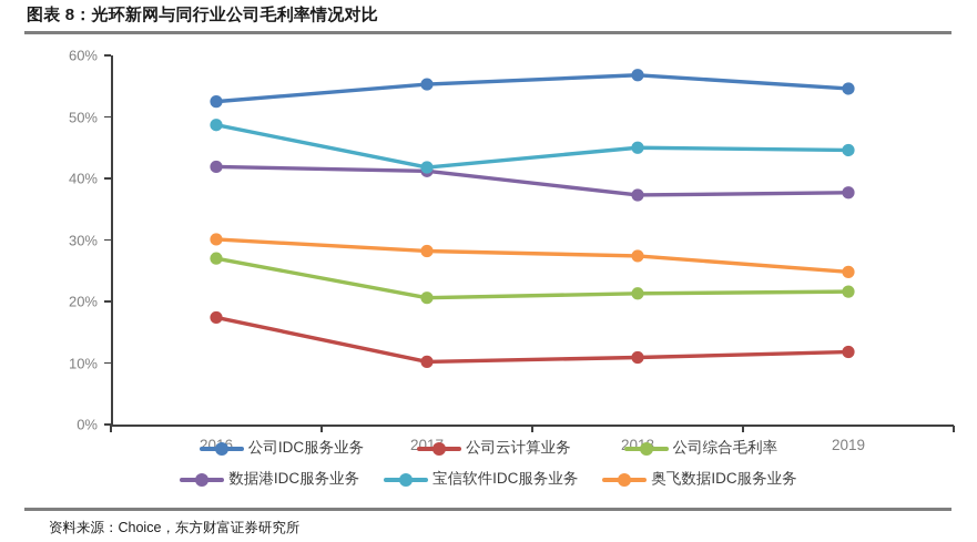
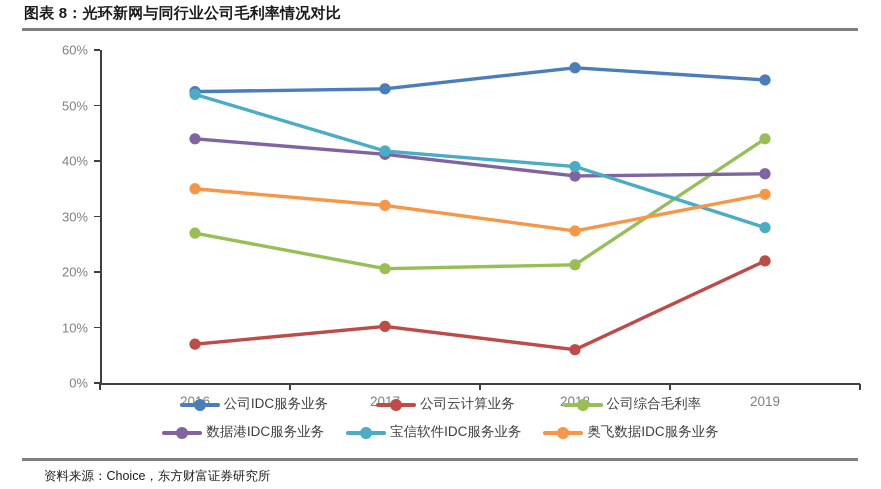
公司云计算业务/2016: 17% -> 7%
数据港IDC服务业务/2016: 42% -> 44%
宝信软件IDC服务业务/2016: 49% -> 52%
奥飞数据IDC服务业务/2016: 30% -> 35%
公司IDC服务业务/2017: 55% -> 53%
奥飞数据IDC服务业务/2017: 28% -> 32%
公司云计算业务/2018: 11% -> 6%
宝信软件IDC服务业务/2018: 45% -> 39%
公司云计算业务/2019: 12% -> 22%
公司综合毛利率/2019: 22% -> 44%
宝信软件IDC服务业务/2019: 45% -> 28%
奥飞数据IDC服务业务/2019: 25% -> 34%
